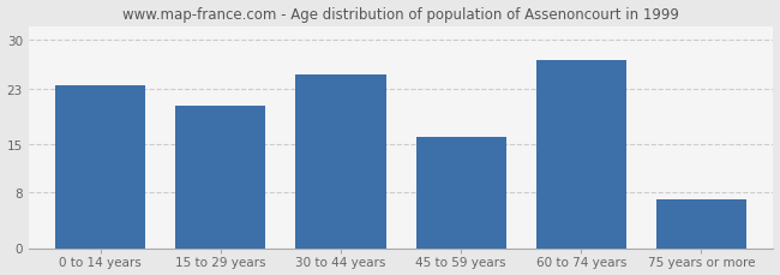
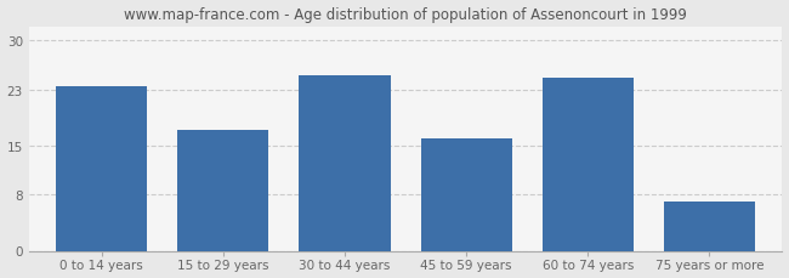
15 to 29 years: 20.5 -> 17.2
60 to 74 years: 27.0 -> 24.6
